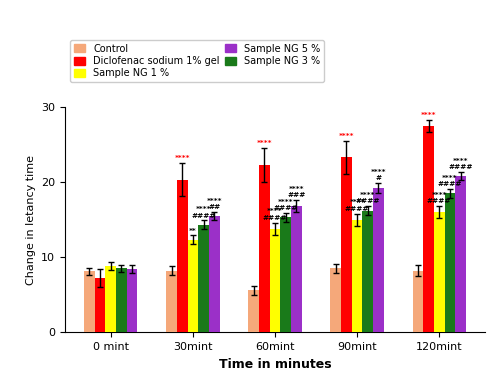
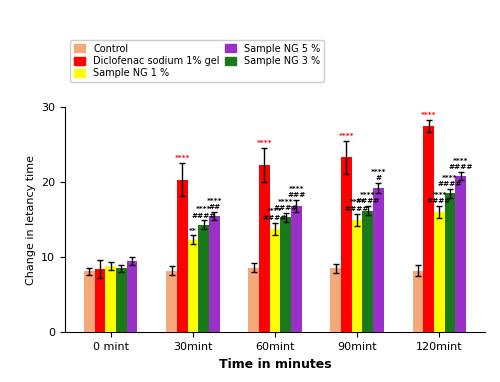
Diclofenac sodium 1% gel/0 mint: 7.2 -> 8.4
Sample NG 5 %/0 mint: 8.4 -> 9.5
Control/60mint: 5.6 -> 8.6
